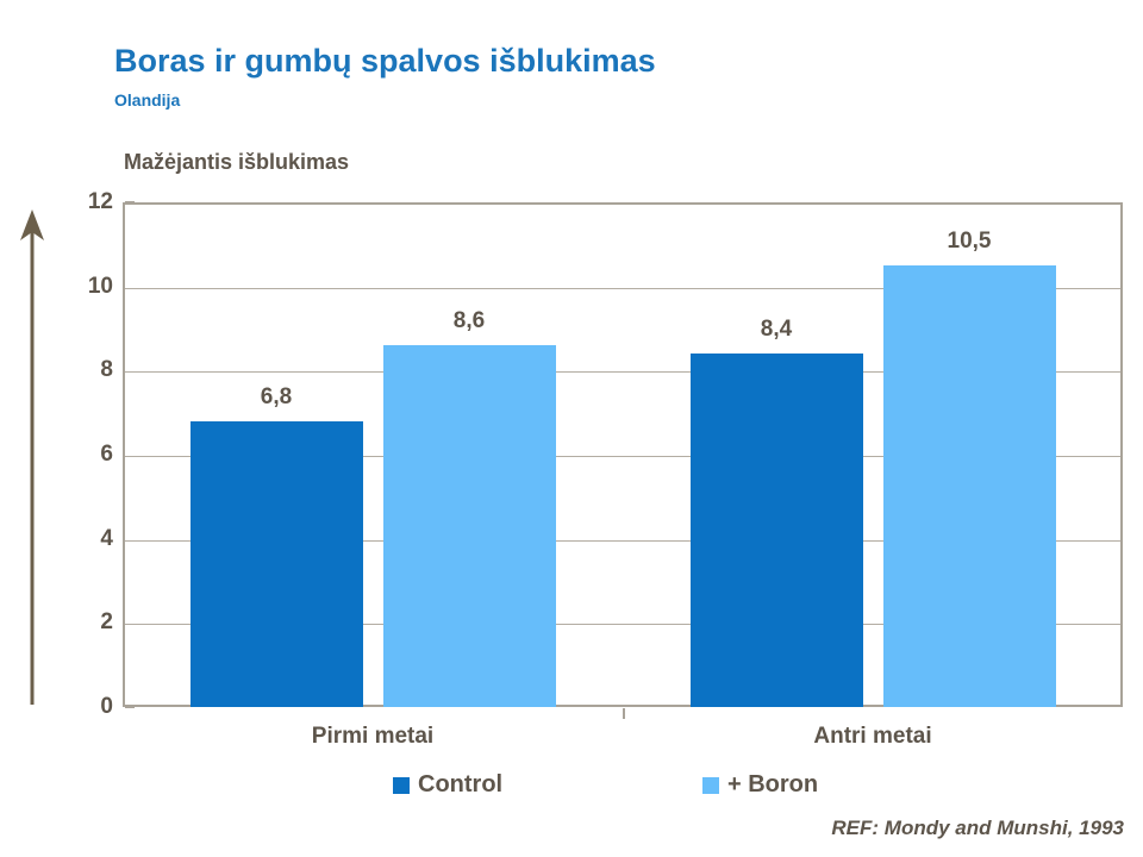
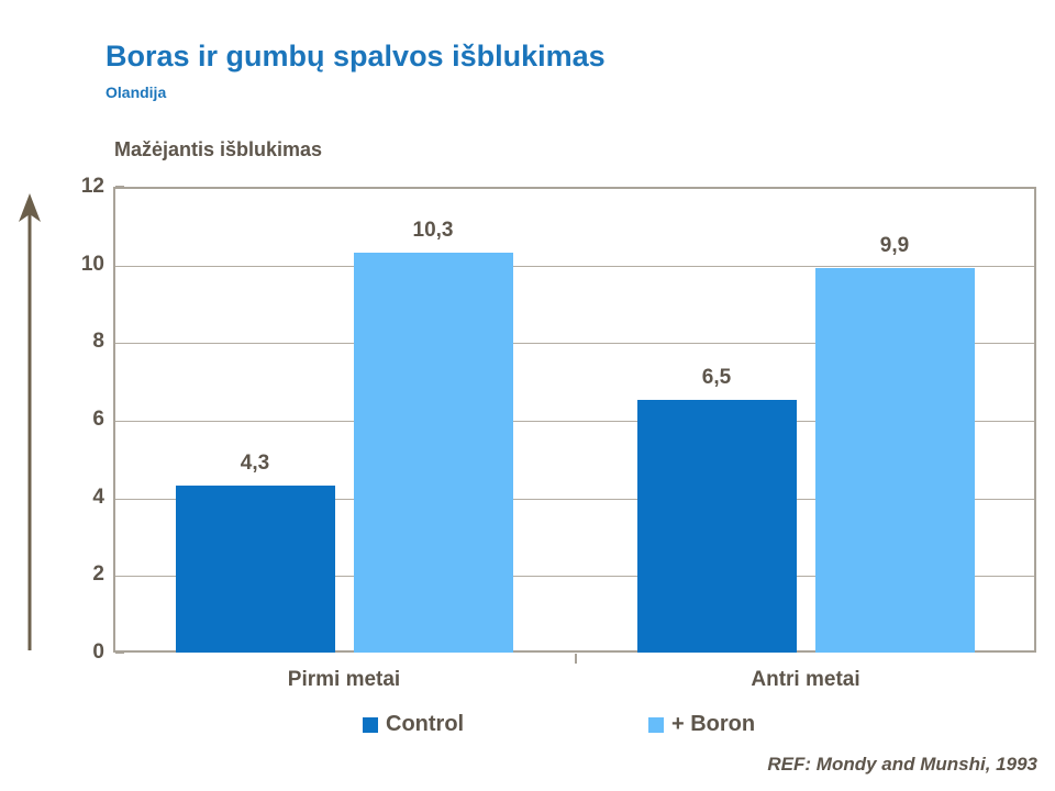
Control/Pirmi metai: 6,8 -> 4,3
+ Boron/Pirmi metai: 8,6 -> 10,3
Control/Antri metai: 8,4 -> 6,5
+ Boron/Antri metai: 10,5 -> 9,9
